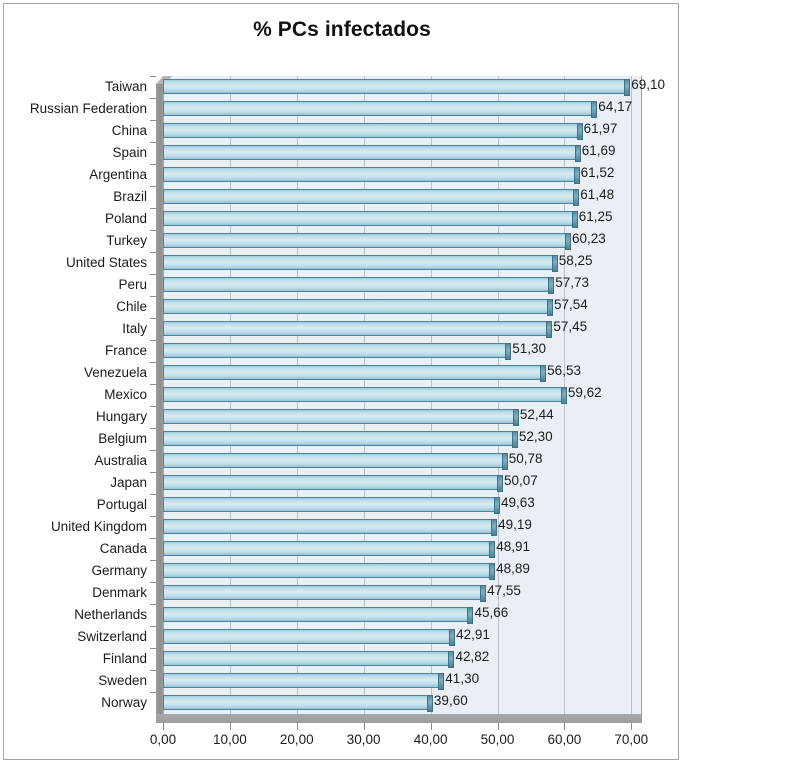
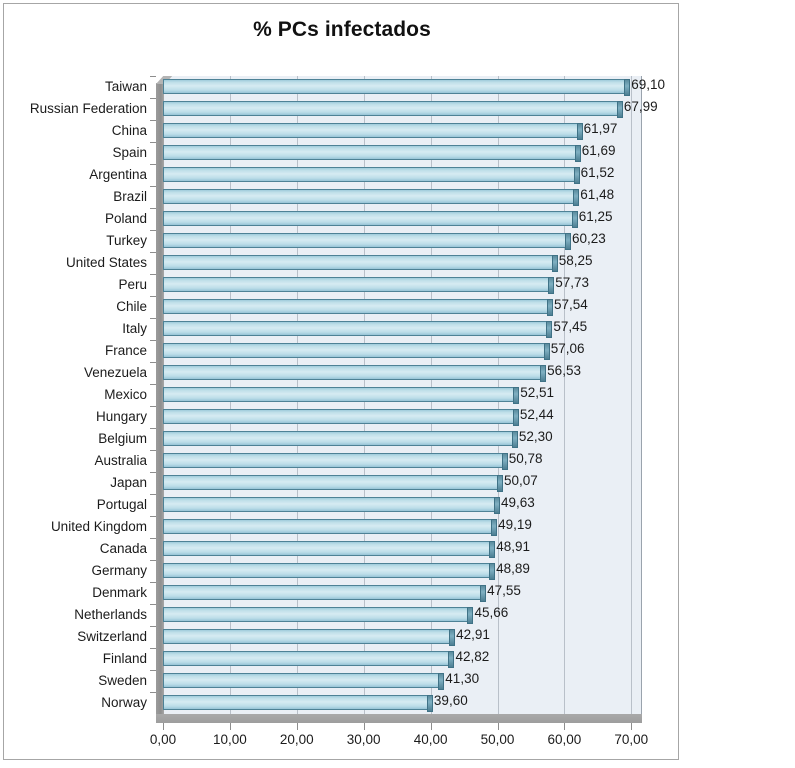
Russian Federation: 64,17 -> 67,99
France: 51,30 -> 57,06
Mexico: 59,62 -> 52,51
